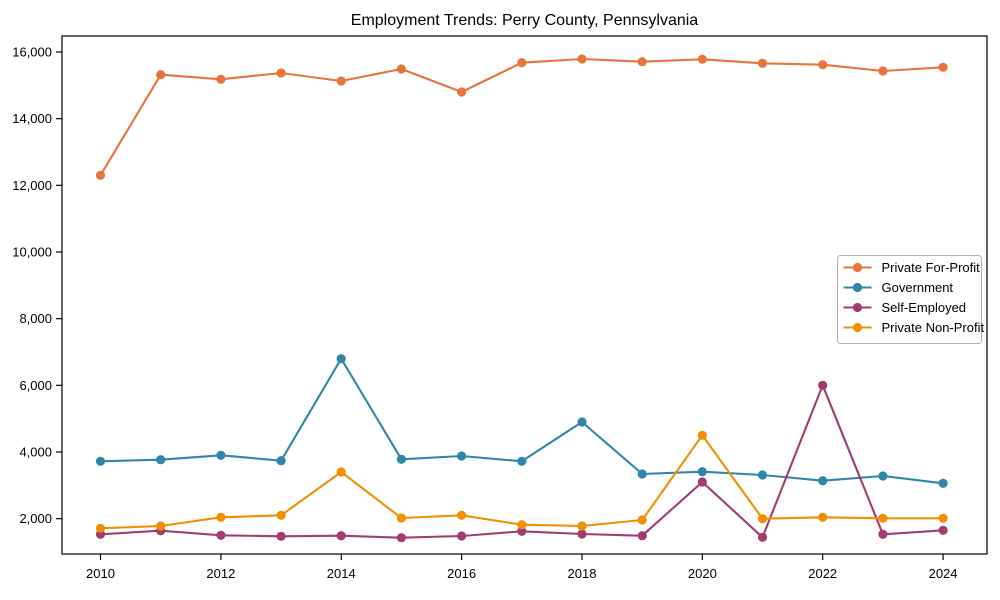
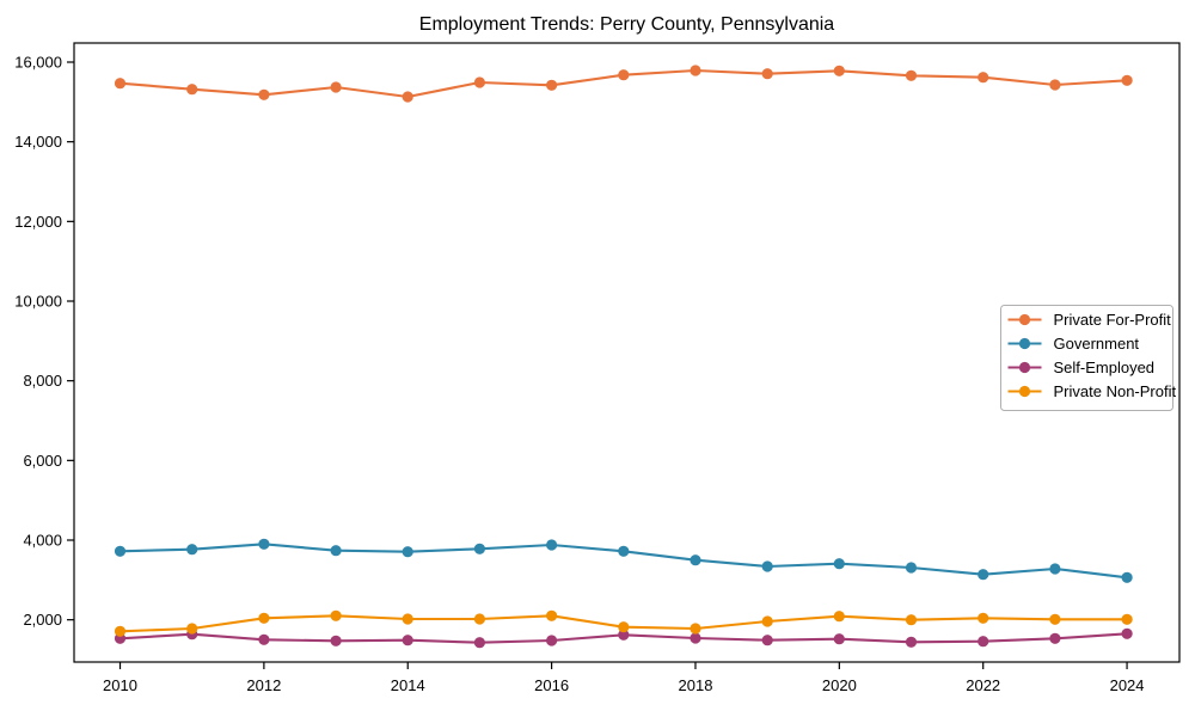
Private For-Profit/2010: 12300 -> 15500
Government/2014: 6800 -> 3700
Private Non-Profit/2014: 3400 -> 2000
Private For-Profit/2016: 14800 -> 15400
Government/2018: 4900 -> 3500
Self-Employed/2020: 3100 -> 1500
Private Non-Profit/2020: 4500 -> 2100
Self-Employed/2022: 6000 -> 1500
